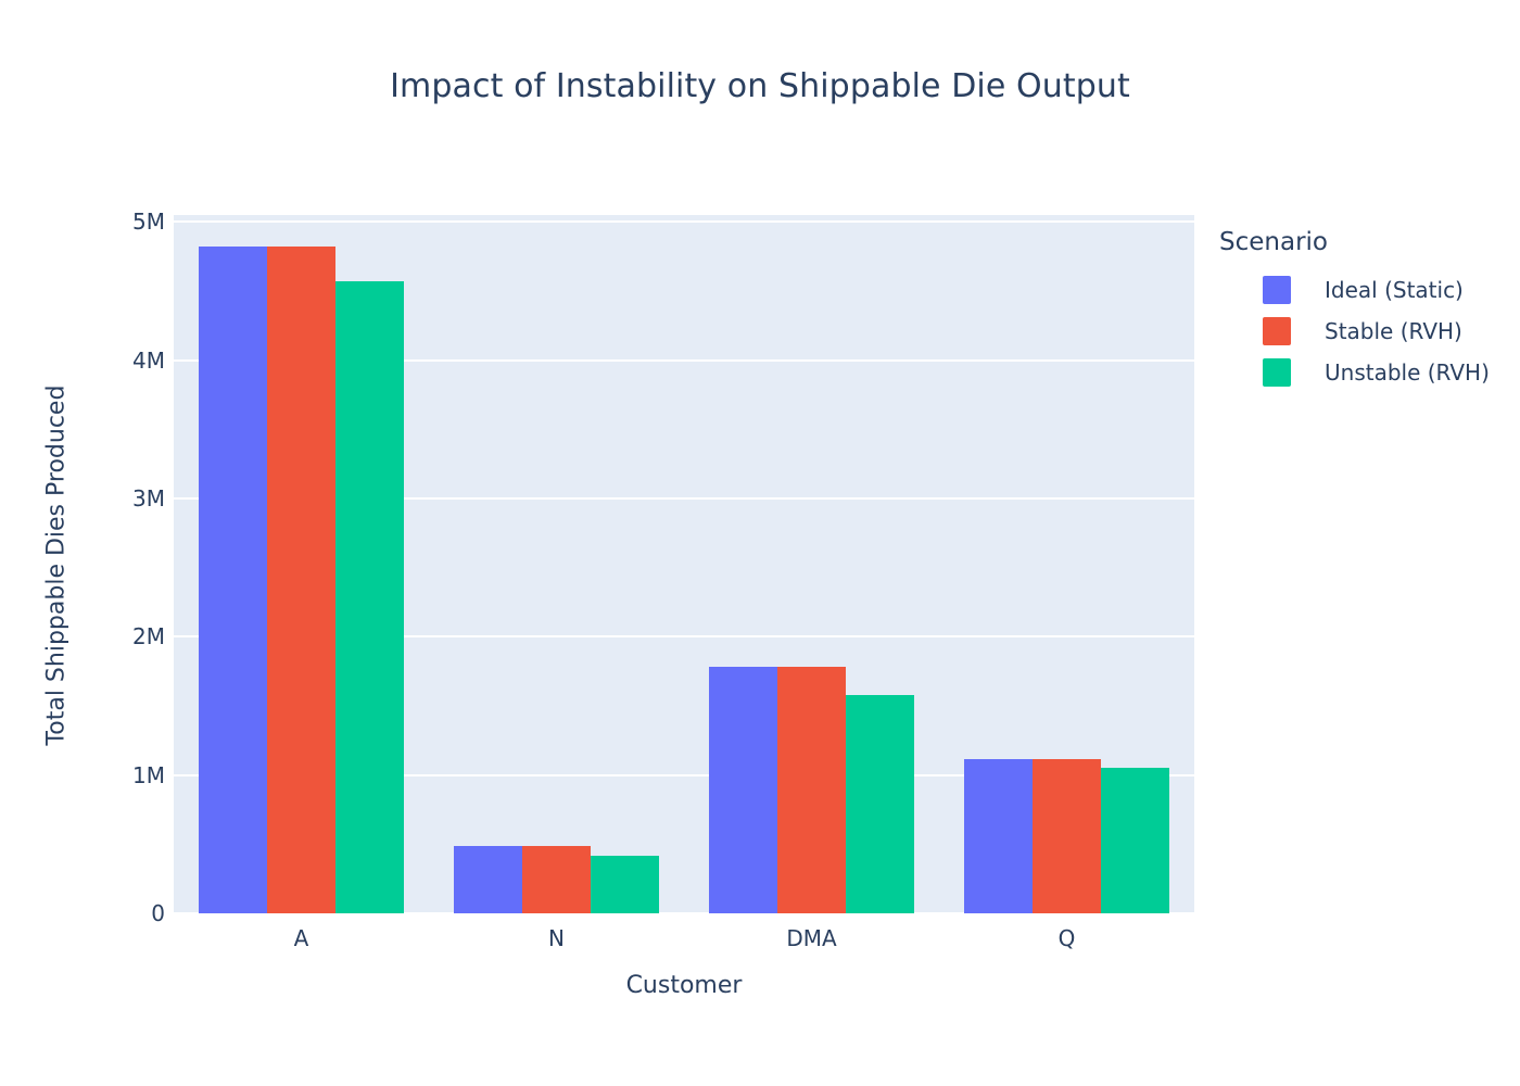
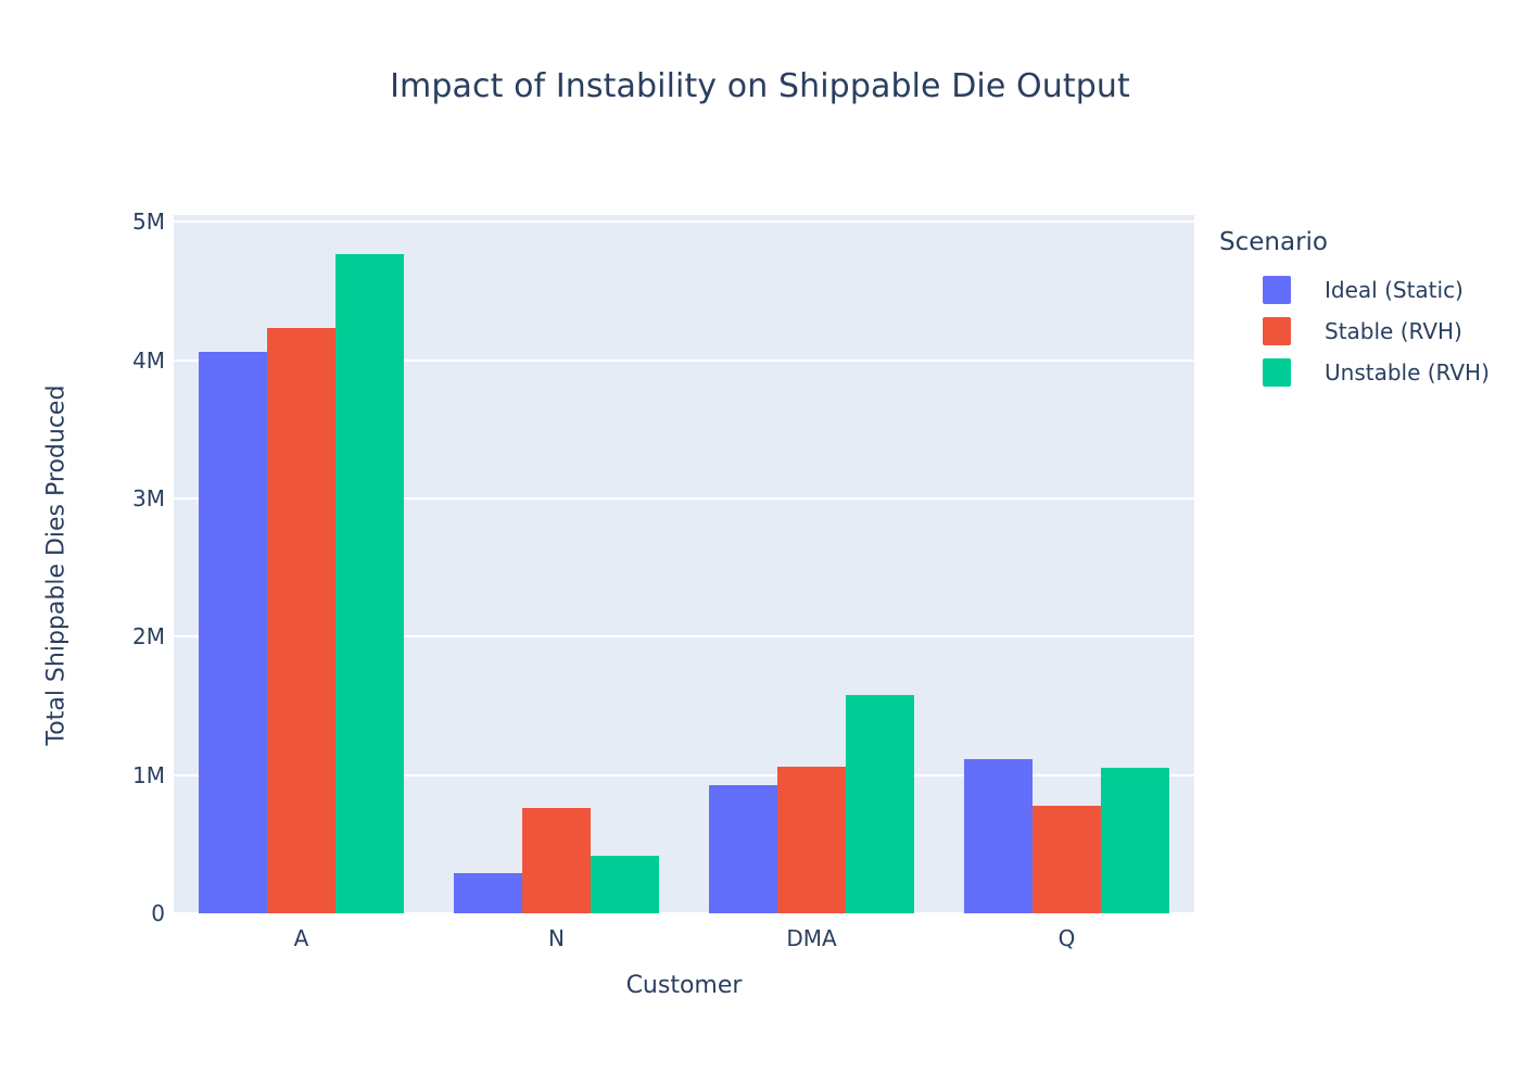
Ideal (Static)/A: 4.82M -> 4.06M
Stable (RVH)/A: 4.82M -> 4.23M
Unstable (RVH)/A: 4.57M -> 4.77M
Ideal (Static)/N: 0.48M -> 0.29M
Stable (RVH)/N: 0.48M -> 0.76M
Ideal (Static)/DMA: 1.78M -> 0.93M
Stable (RVH)/DMA: 1.78M -> 1.06M
Stable (RVH)/Q: 1.12M -> 0.78M
